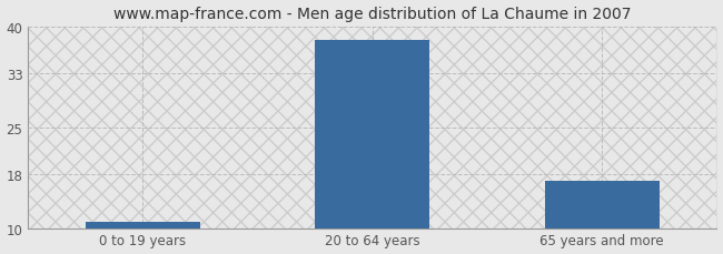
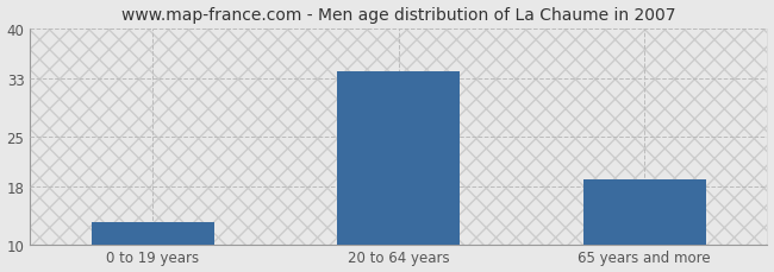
0 to 19 years: 11 -> 13
20 to 64 years: 38 -> 34
65 years and more: 17 -> 19
